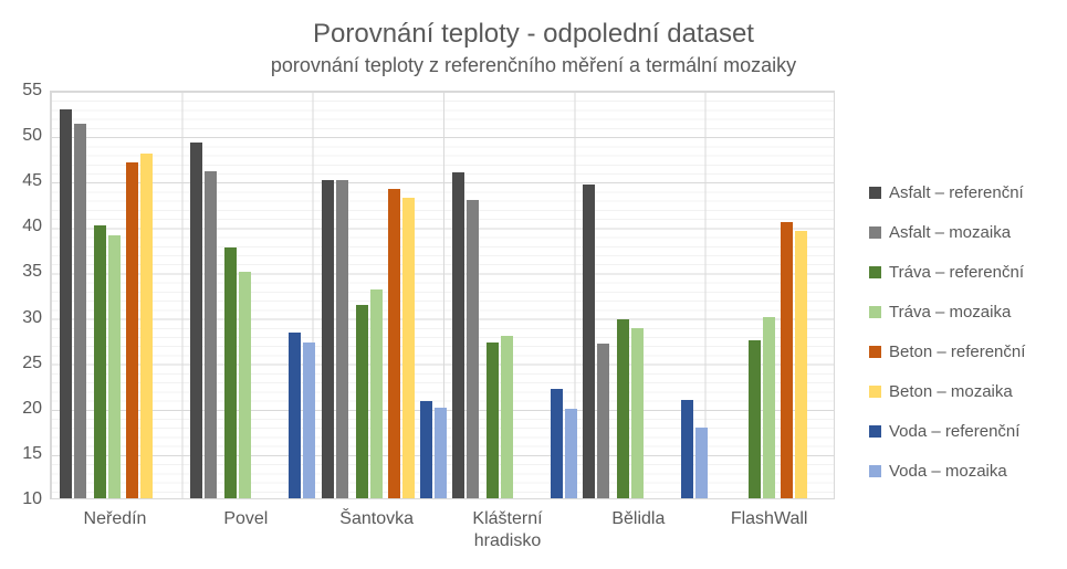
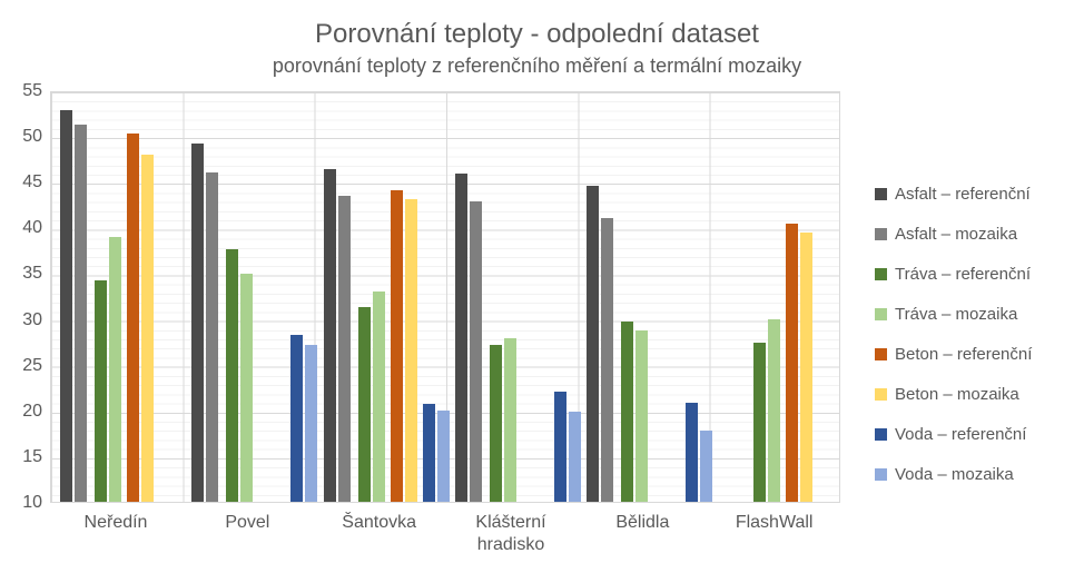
Tráva – referenční/Neředín: 40 -> 34
Beton – referenční/Neředín: 47 -> 50
Asfalt – referenční/Šantovka: 45 -> 46
Asfalt – mozaika/Šantovka: 45 -> 44
Asfalt – mozaika/Bělidla: 27 -> 41
